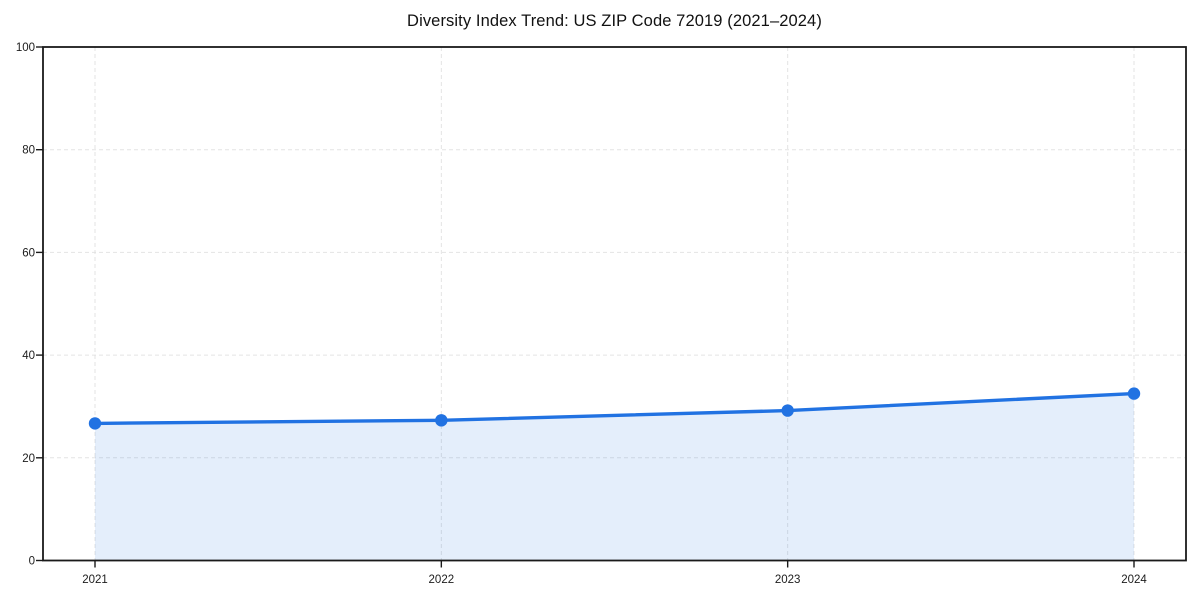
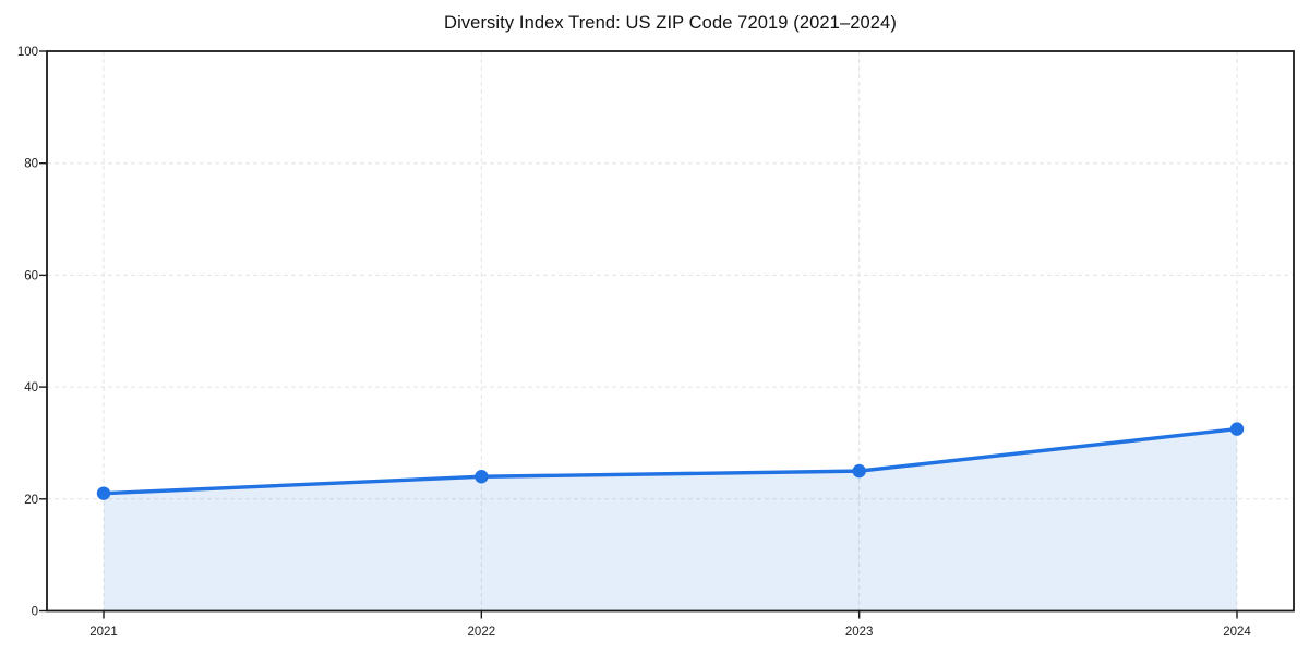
2021: 27 -> 21
2022: 27 -> 24
2023: 29 -> 25
